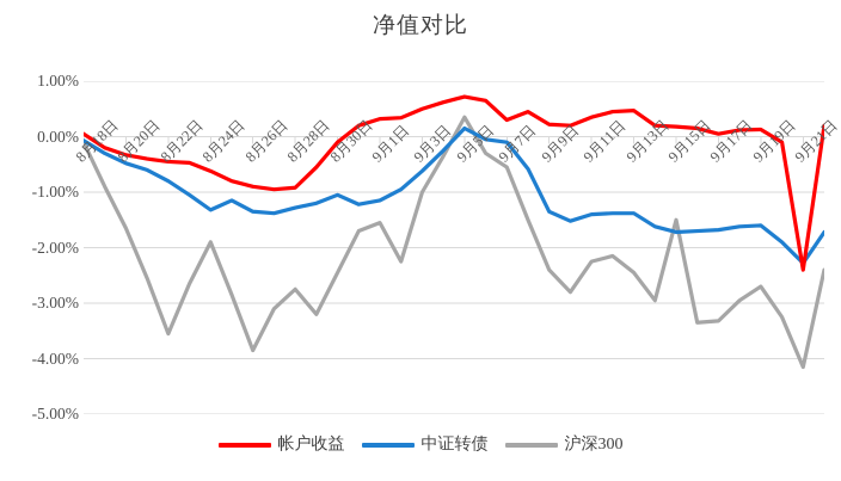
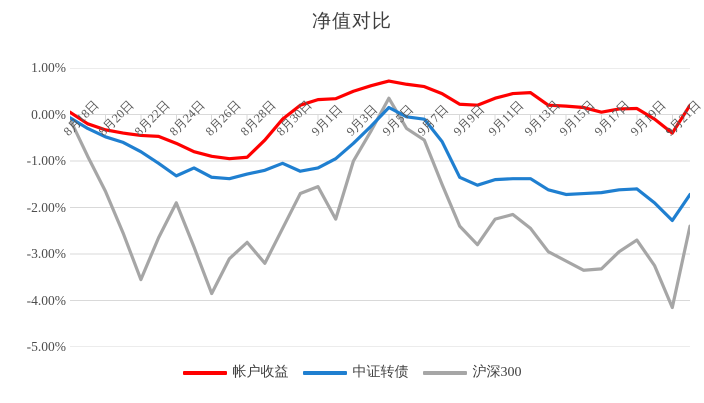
帐户收益/9月7日: 0.3% -> 0.6%
沪深300/9月15日: -1.5% -> -3.1%
帐户收益/9月21日: -2.4% -> -0.4%
